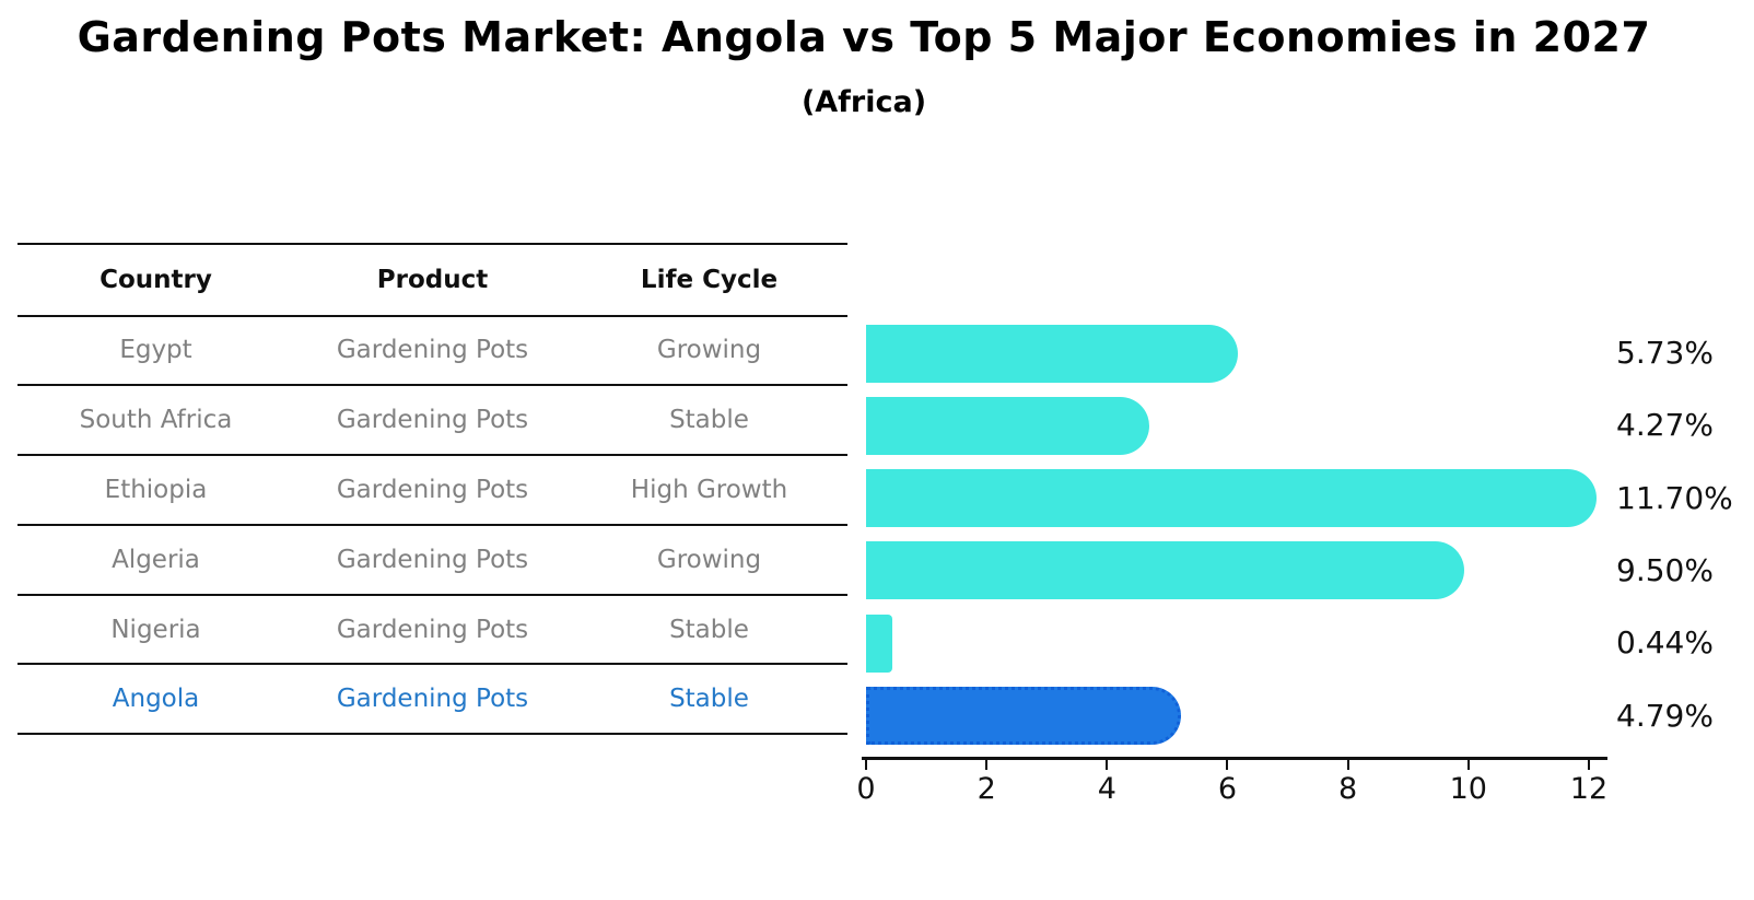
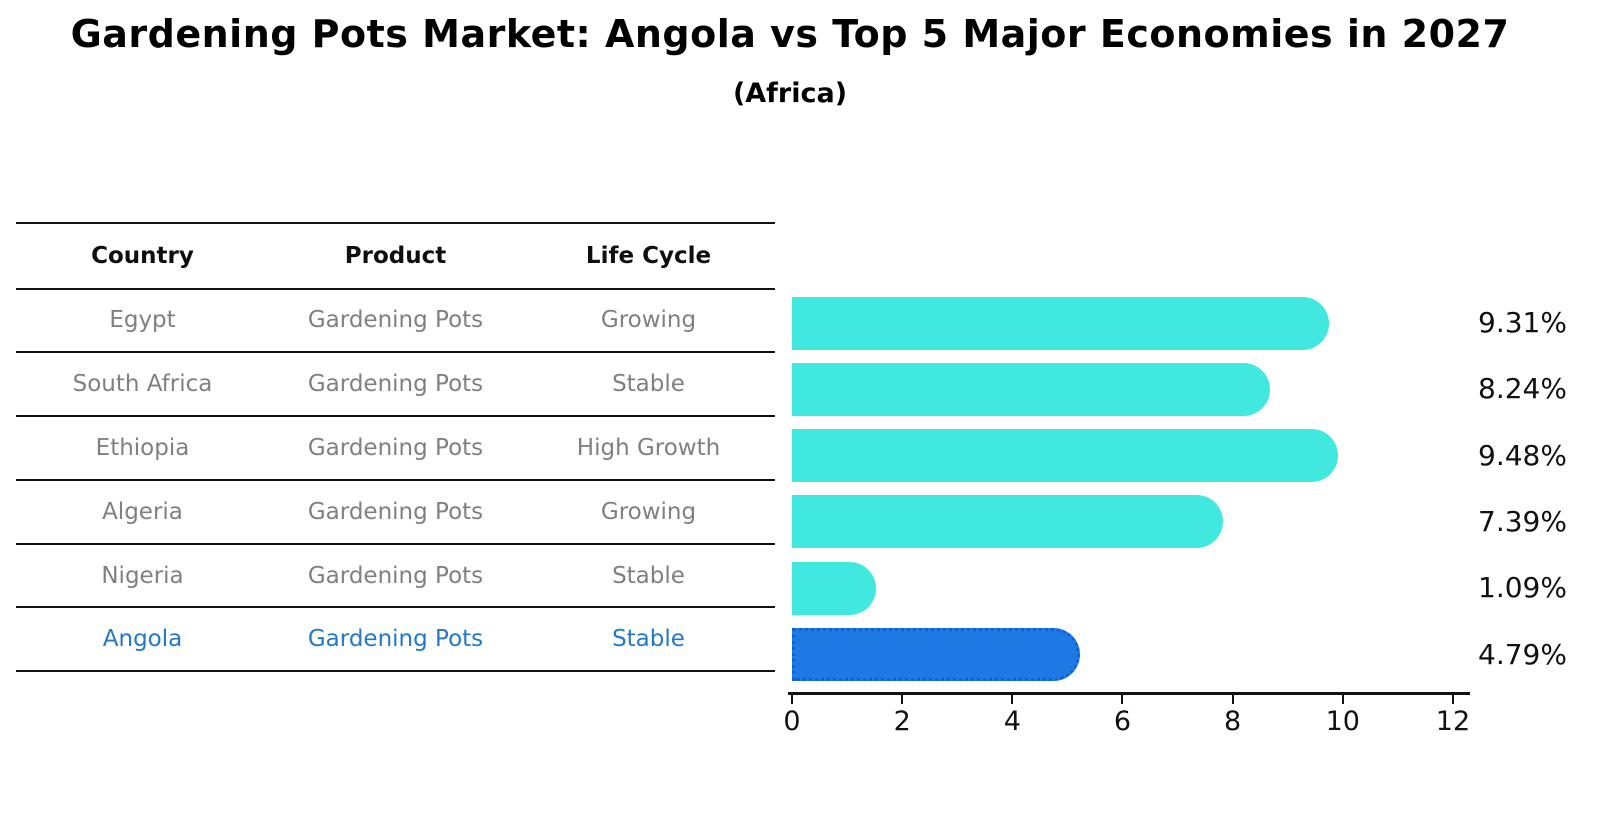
Egypt: 5.73% -> 9.31%
South Africa: 4.27% -> 8.24%
Ethiopia: 11.70% -> 9.48%
Algeria: 9.50% -> 7.39%
Nigeria: 0.44% -> 1.09%
